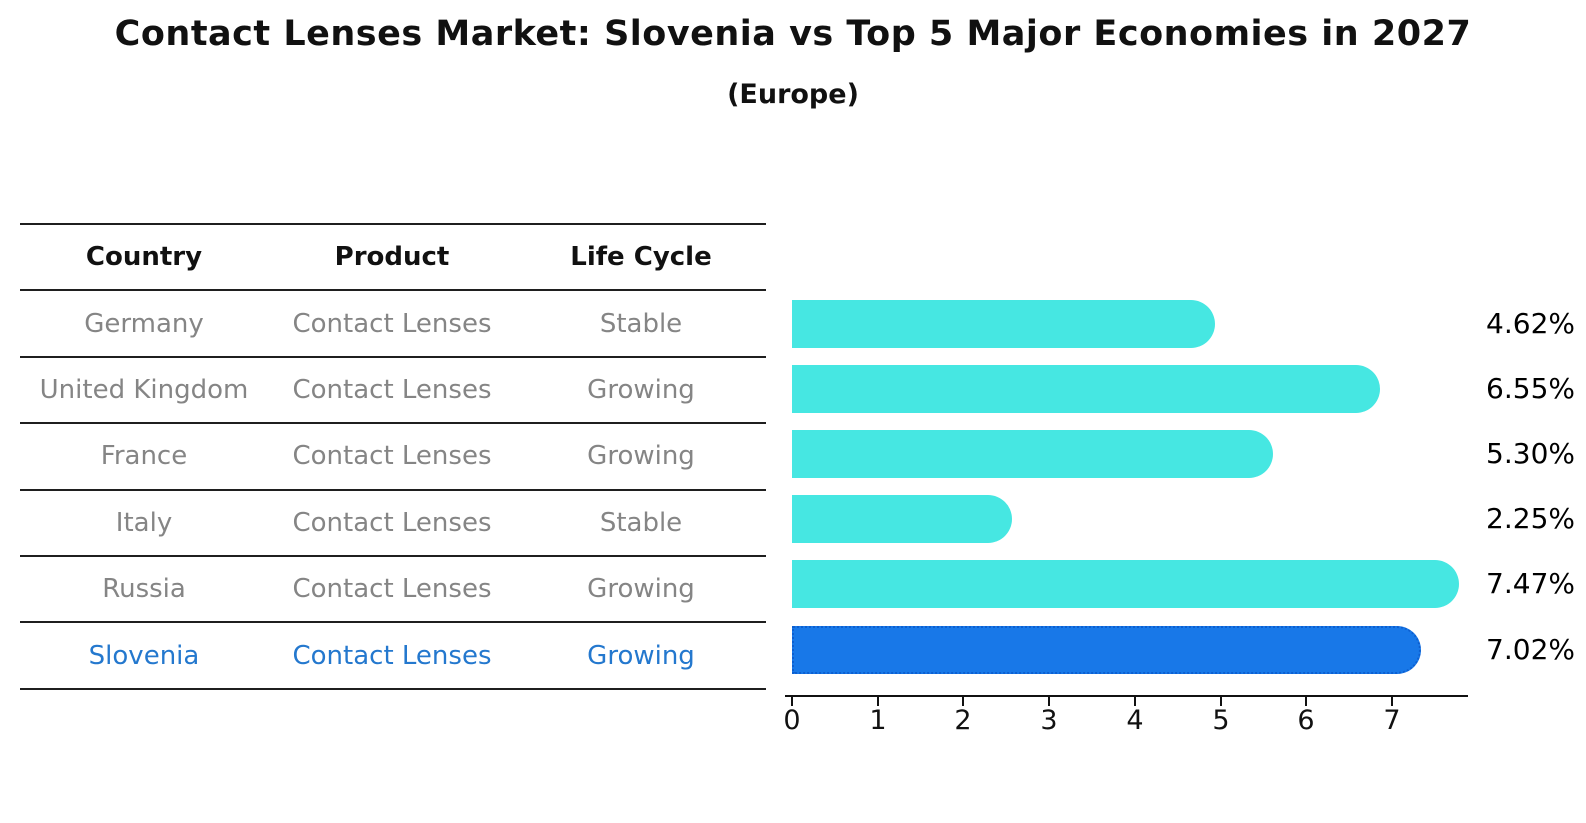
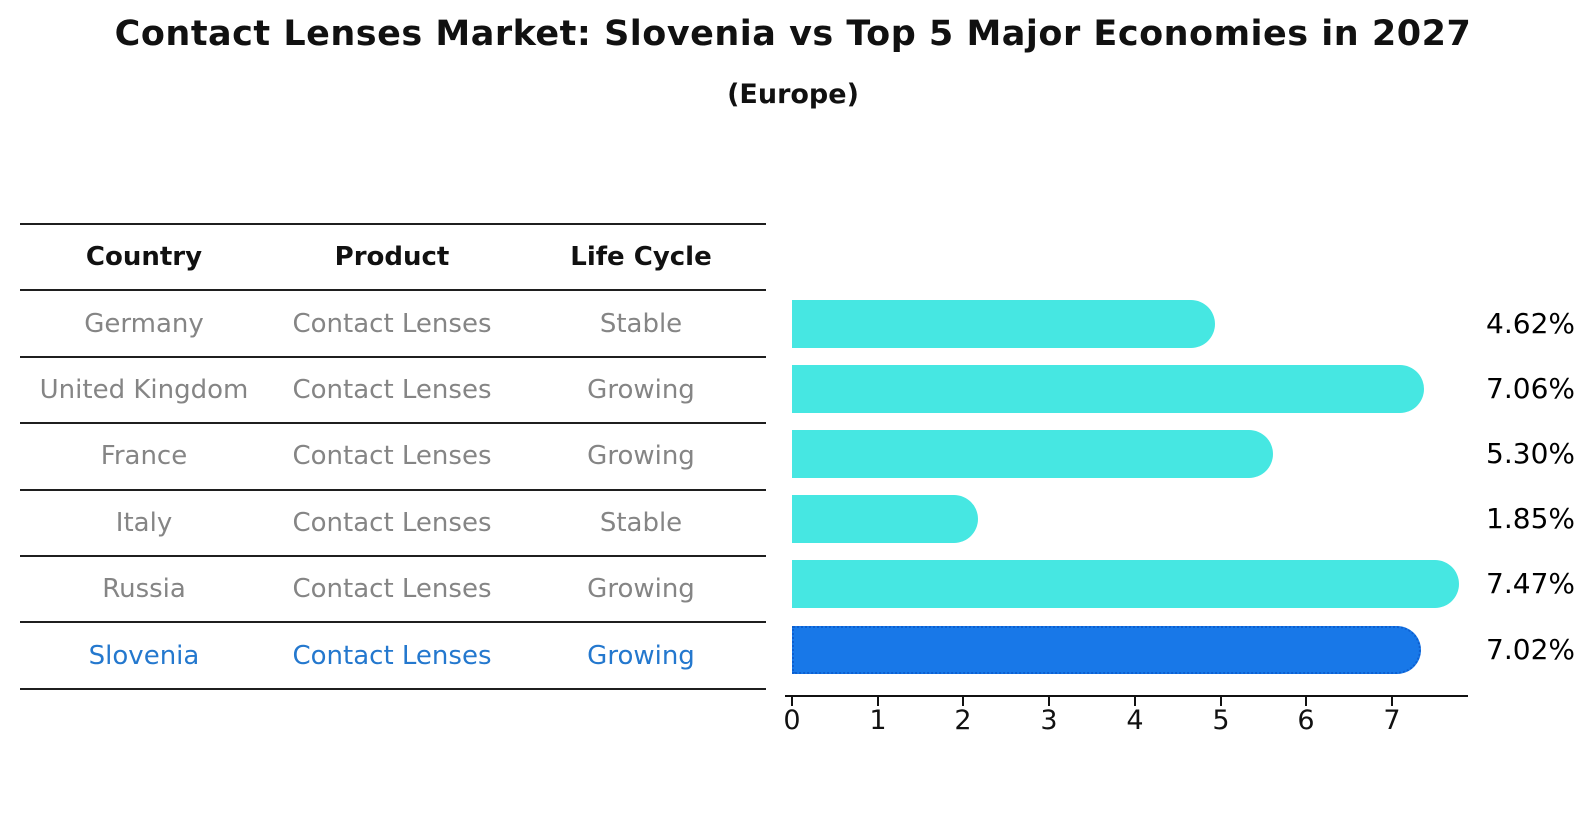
United Kingdom: 6.55% -> 7.06%
Italy: 2.25% -> 1.85%
